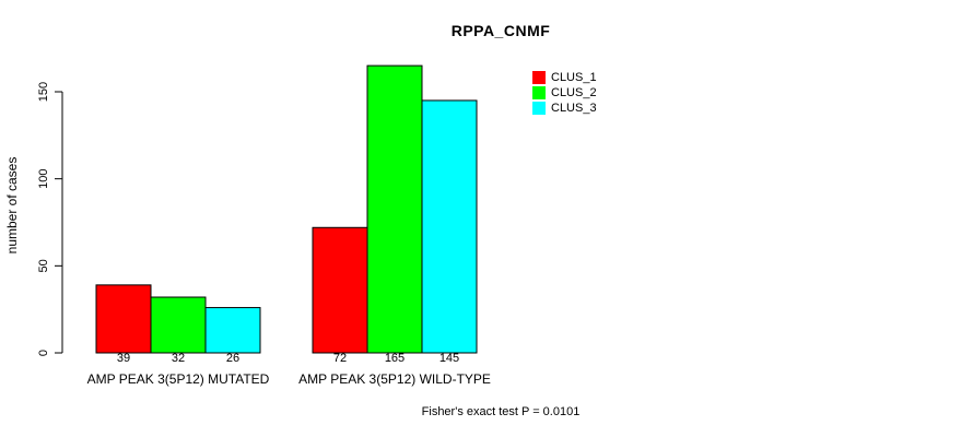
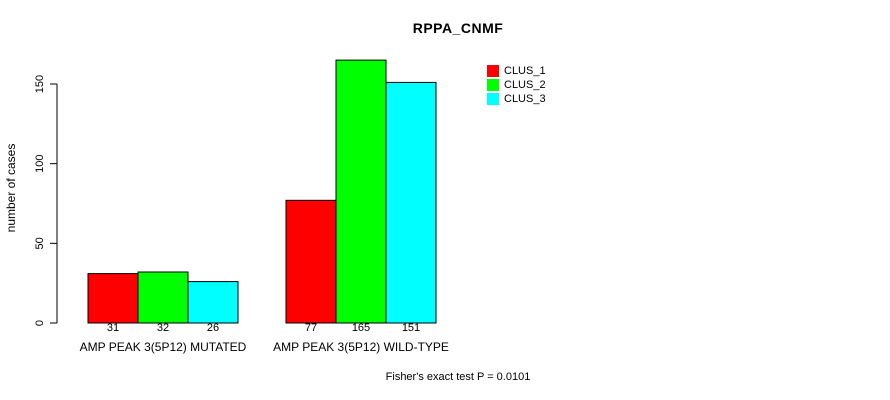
CLUS_1/AMP PEAK 3(5P12) MUTATED: 39 -> 31
CLUS_1/AMP PEAK 3(5P12) WILD-TYPE: 72 -> 77
CLUS_3/AMP PEAK 3(5P12) WILD-TYPE: 145 -> 151
